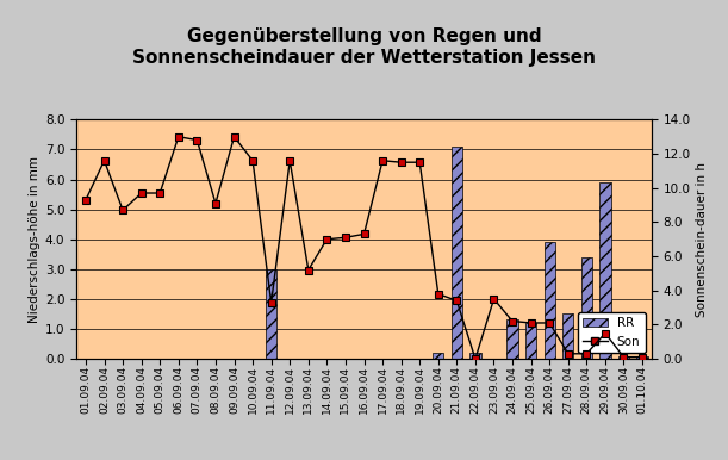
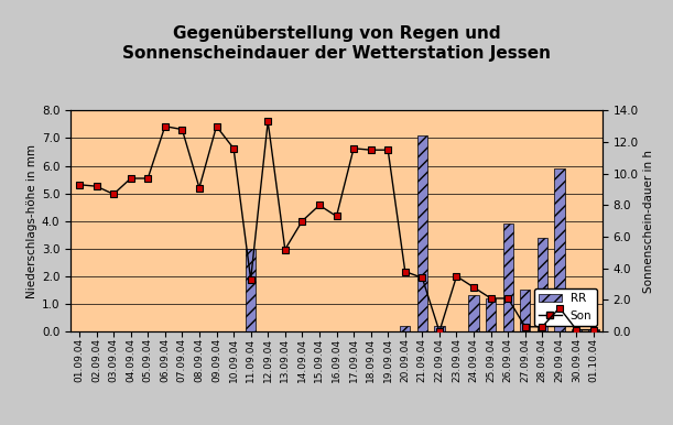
Son/02.09.04: 11.6 -> 9.2
Son/12.09.04: 11.6 -> 13.3
Son/15.09.04: 7.1 -> 8.0
Son/24.09.04: 2.2 -> 2.8
